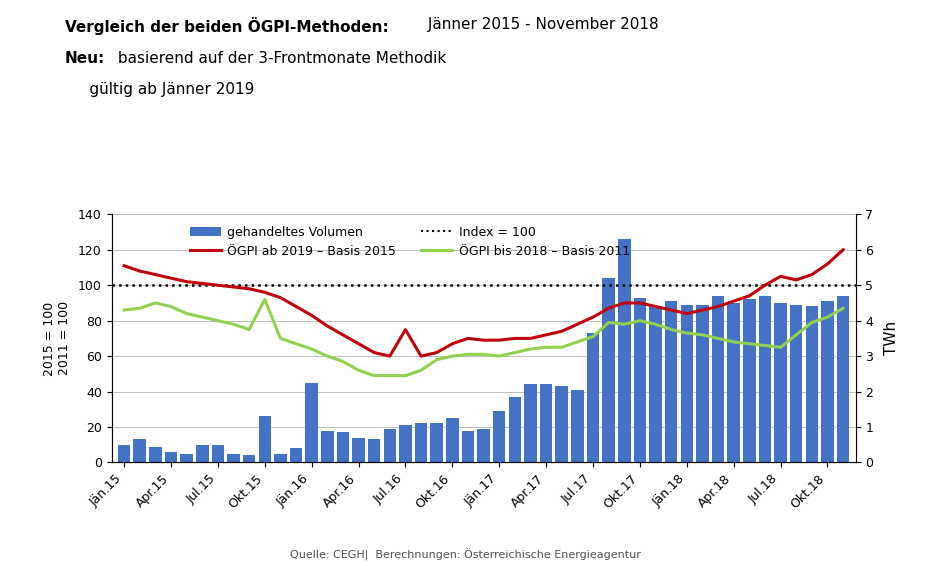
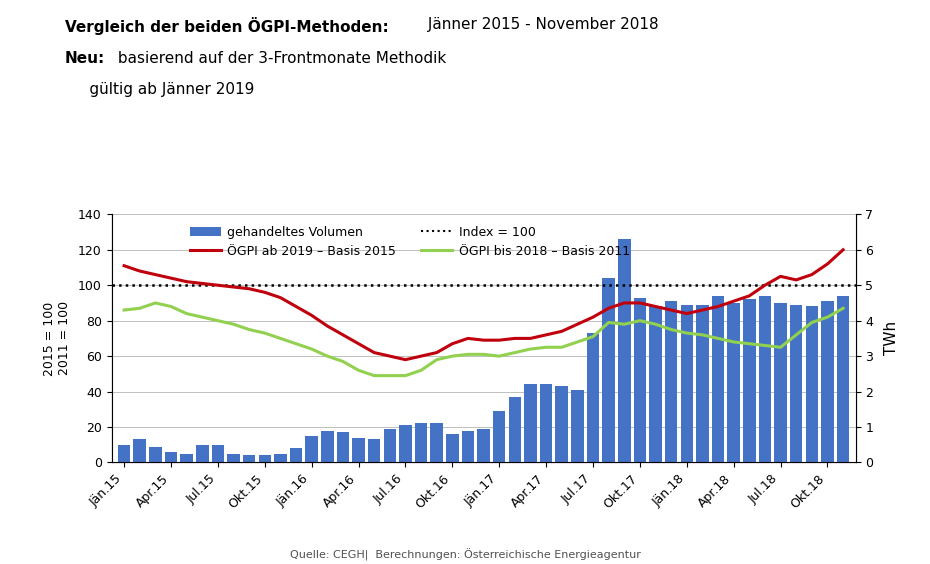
gehandeltes Volumen/Okt.15: 26 -> 4
ÖGPI bis 2018 – Basis 2011/Okt.15: 92 -> 73
gehandeltes Volumen/Jän.16: 45 -> 15
ÖGPI ab 2019 – Basis 2015/Jul.16: 75 -> 58
gehandeltes Volumen/Okt.16: 25 -> 16
